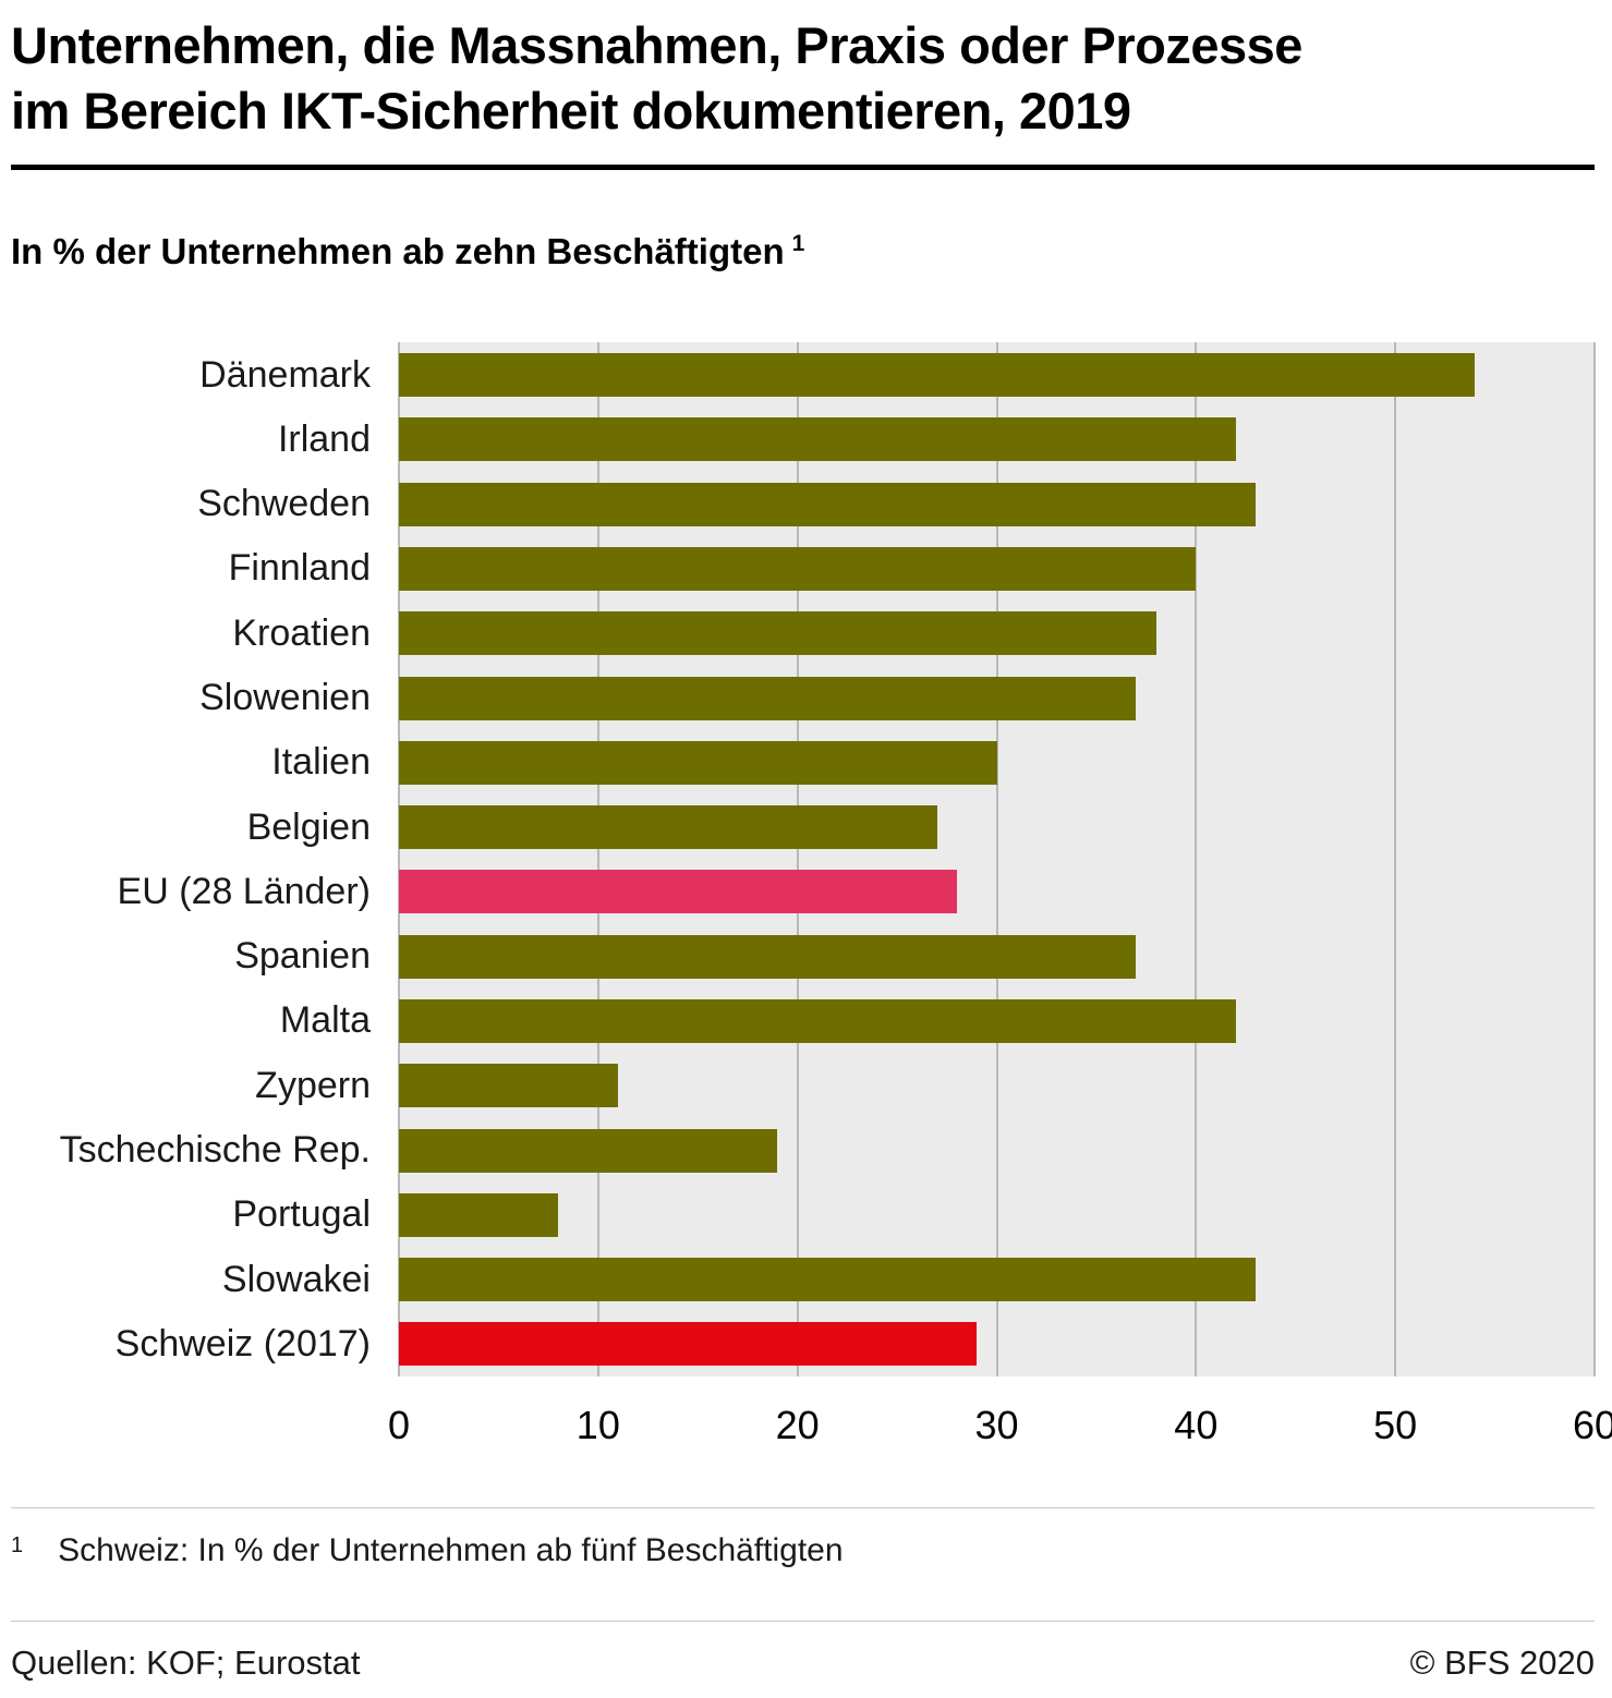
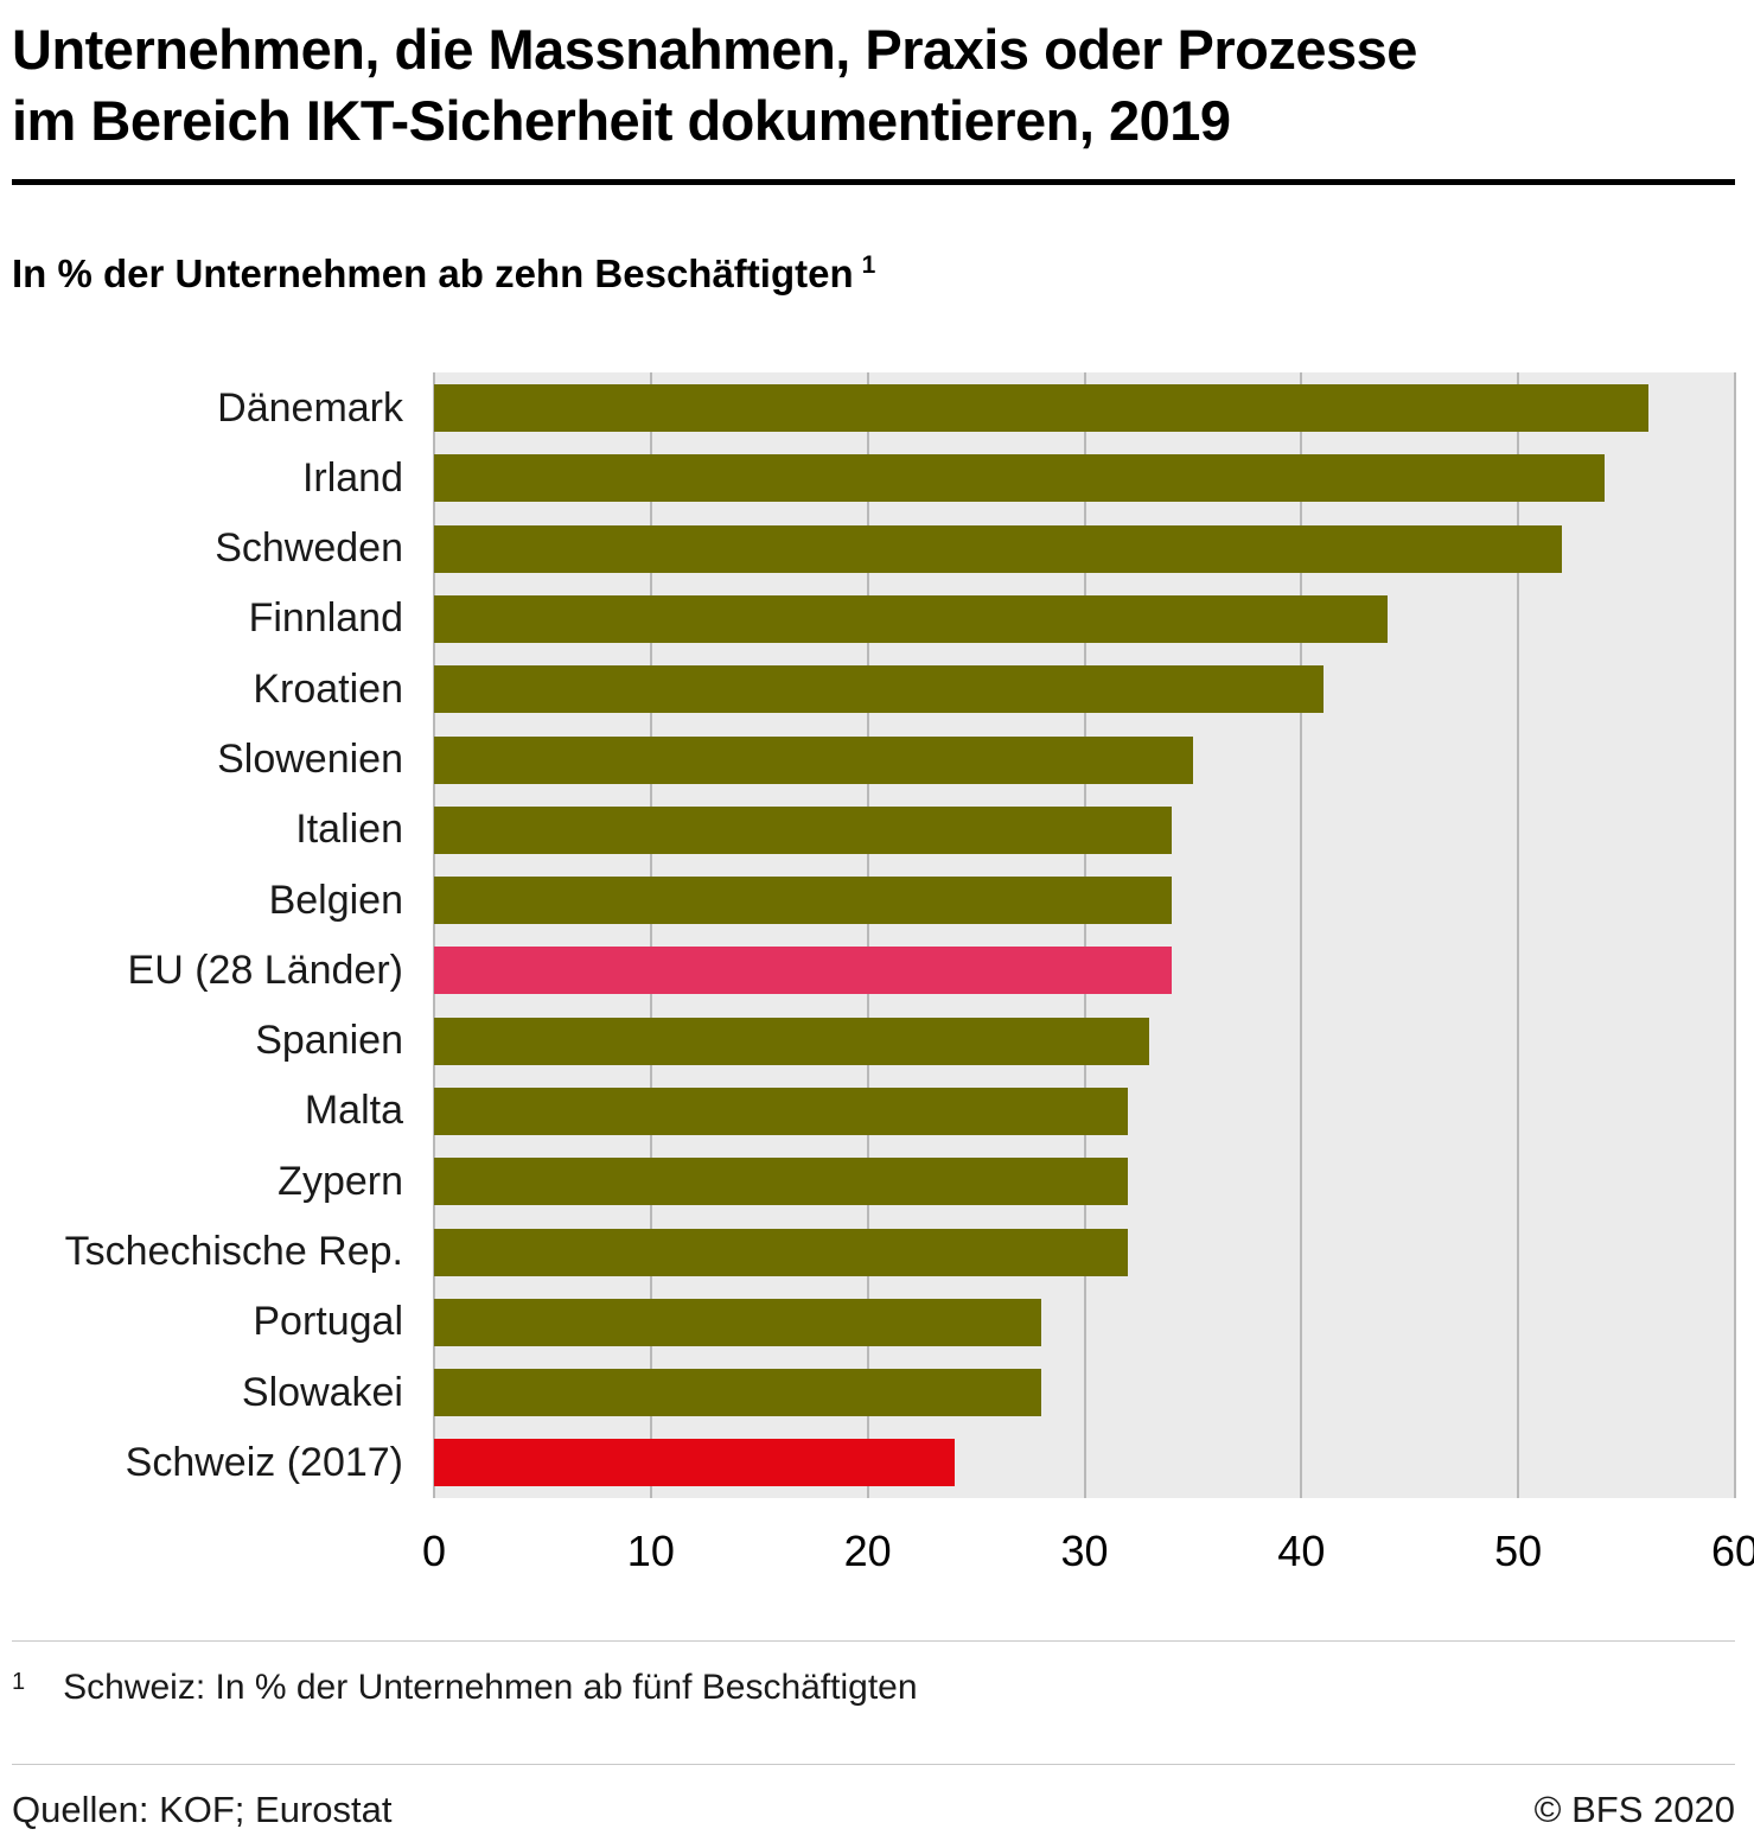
Dänemark: 54 -> 56
Irland: 42 -> 54
Schweden: 43 -> 52
Finnland: 40 -> 44
Kroatien: 38 -> 41
Slowenien: 37 -> 35
Italien: 30 -> 34
Belgien: 27 -> 34
EU (28 Länder): 28 -> 34
Spanien: 37 -> 33
Malta: 42 -> 32
Zypern: 11 -> 32
Tschechische Rep.: 19 -> 32
Portugal: 8 -> 28
Slowakei: 43 -> 28
Schweiz (2017): 29 -> 24
